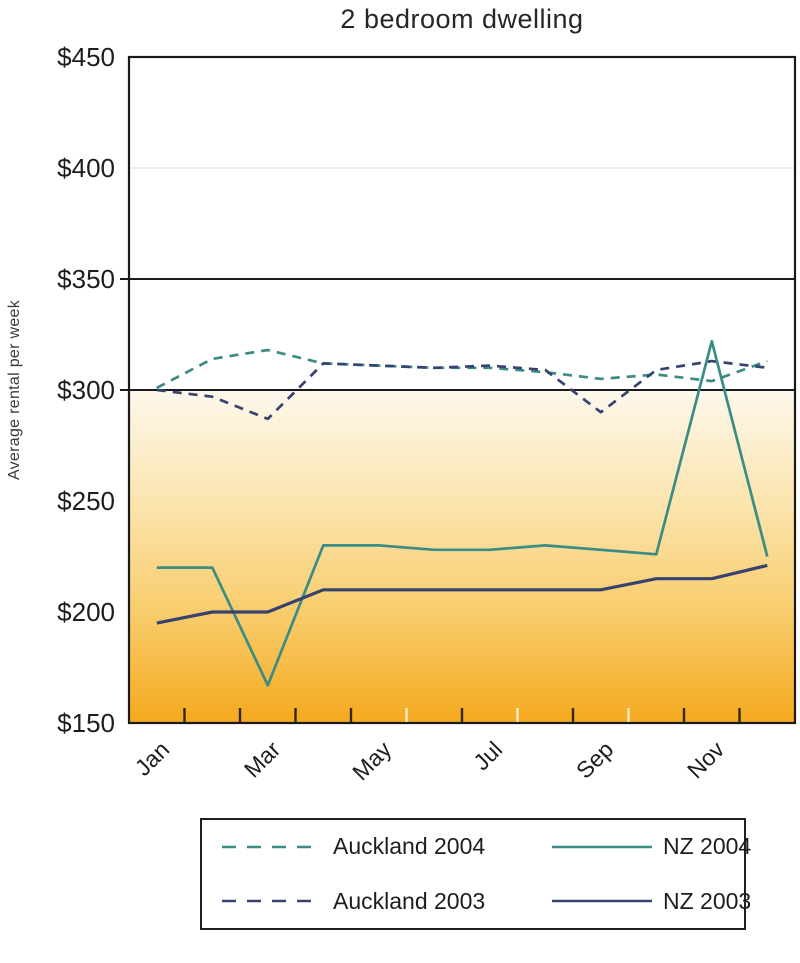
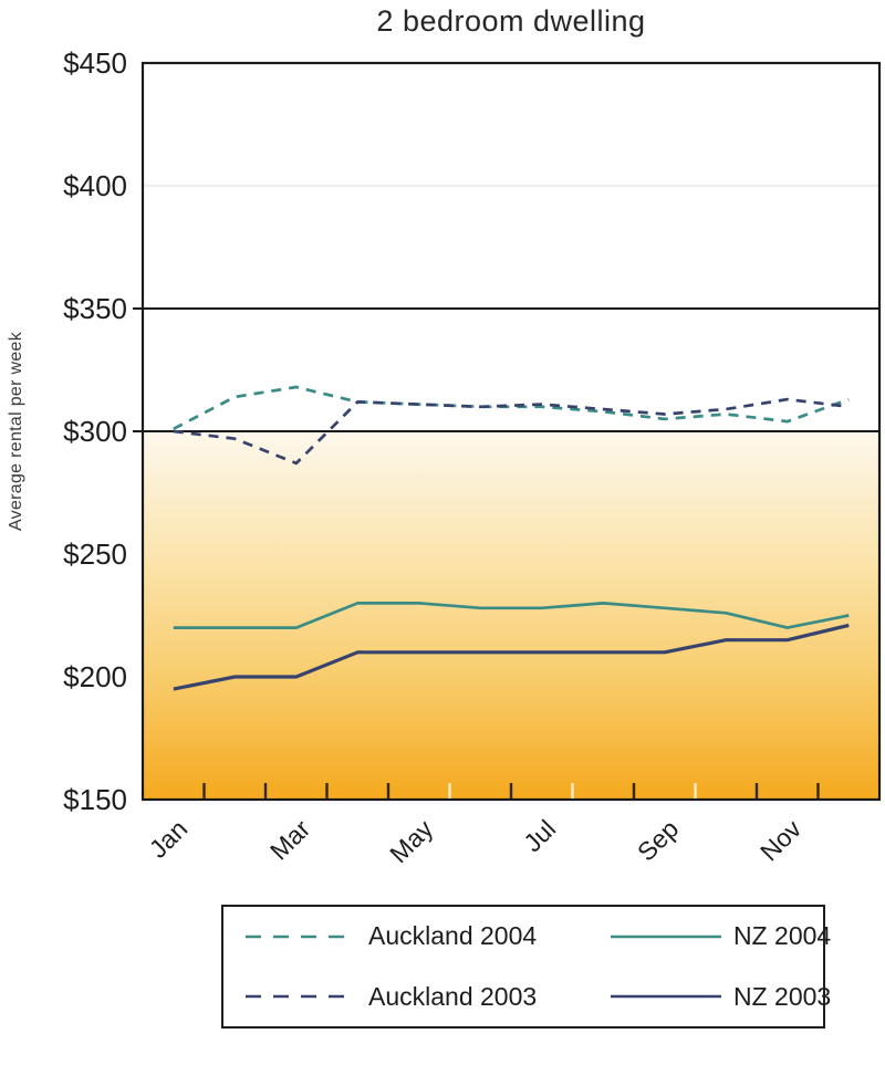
NZ 2004/Mar: $167 -> $220
Auckland 2003/Sep: $290 -> $307
NZ 2004/Nov: $322 -> $220
